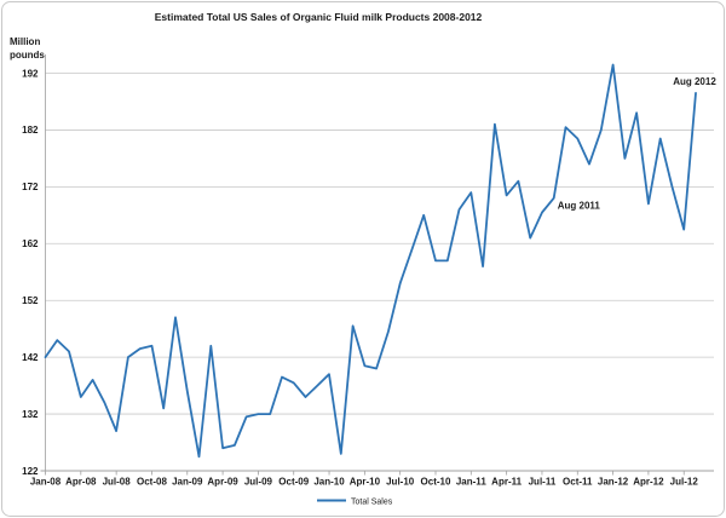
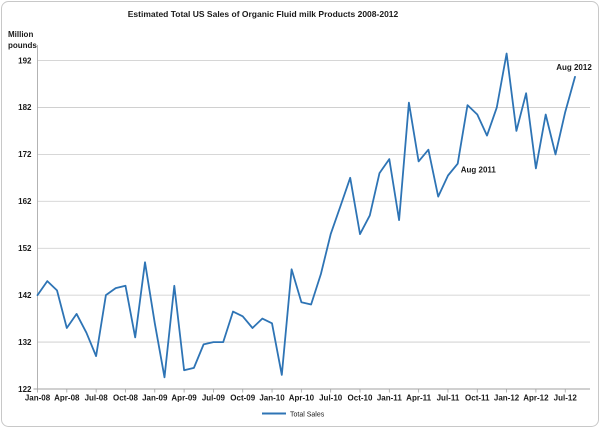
Jan-10: 139 -> 136
Oct-10: 159 -> 155
Jul-12: 164 -> 181
